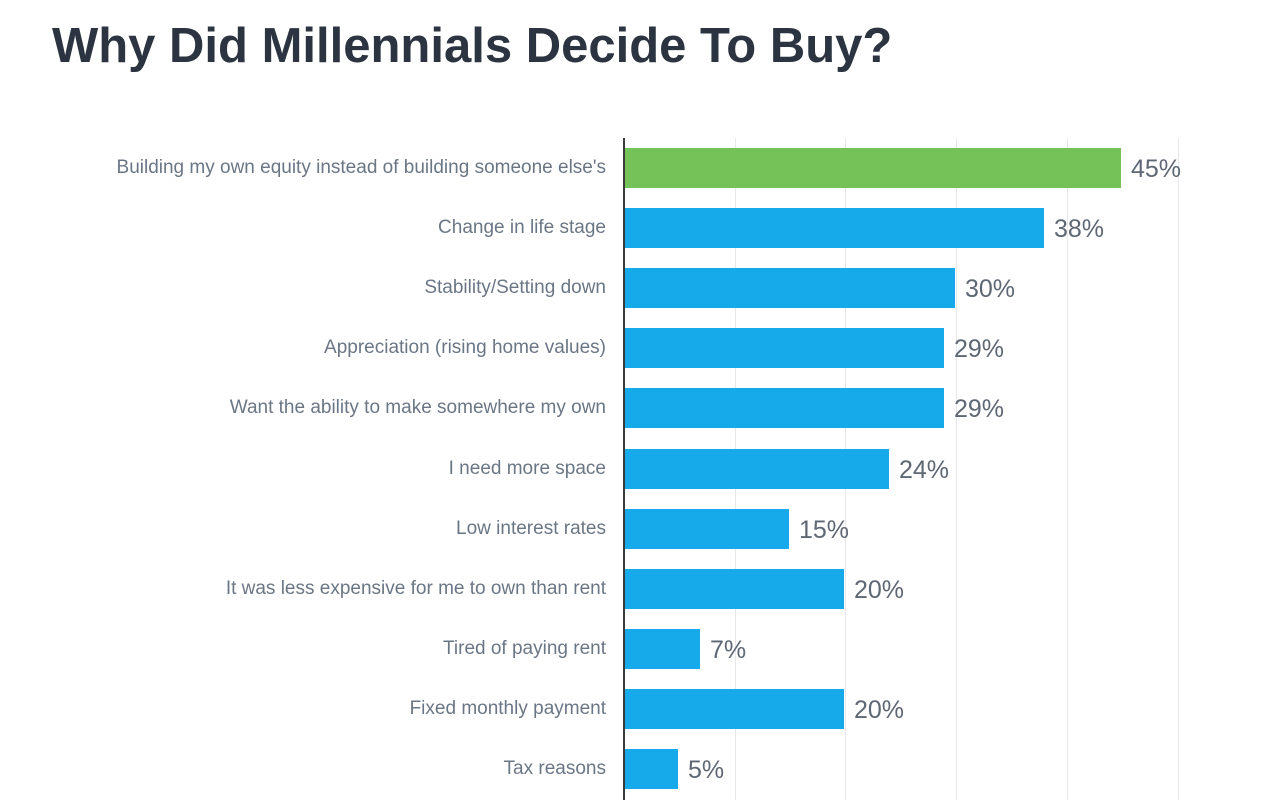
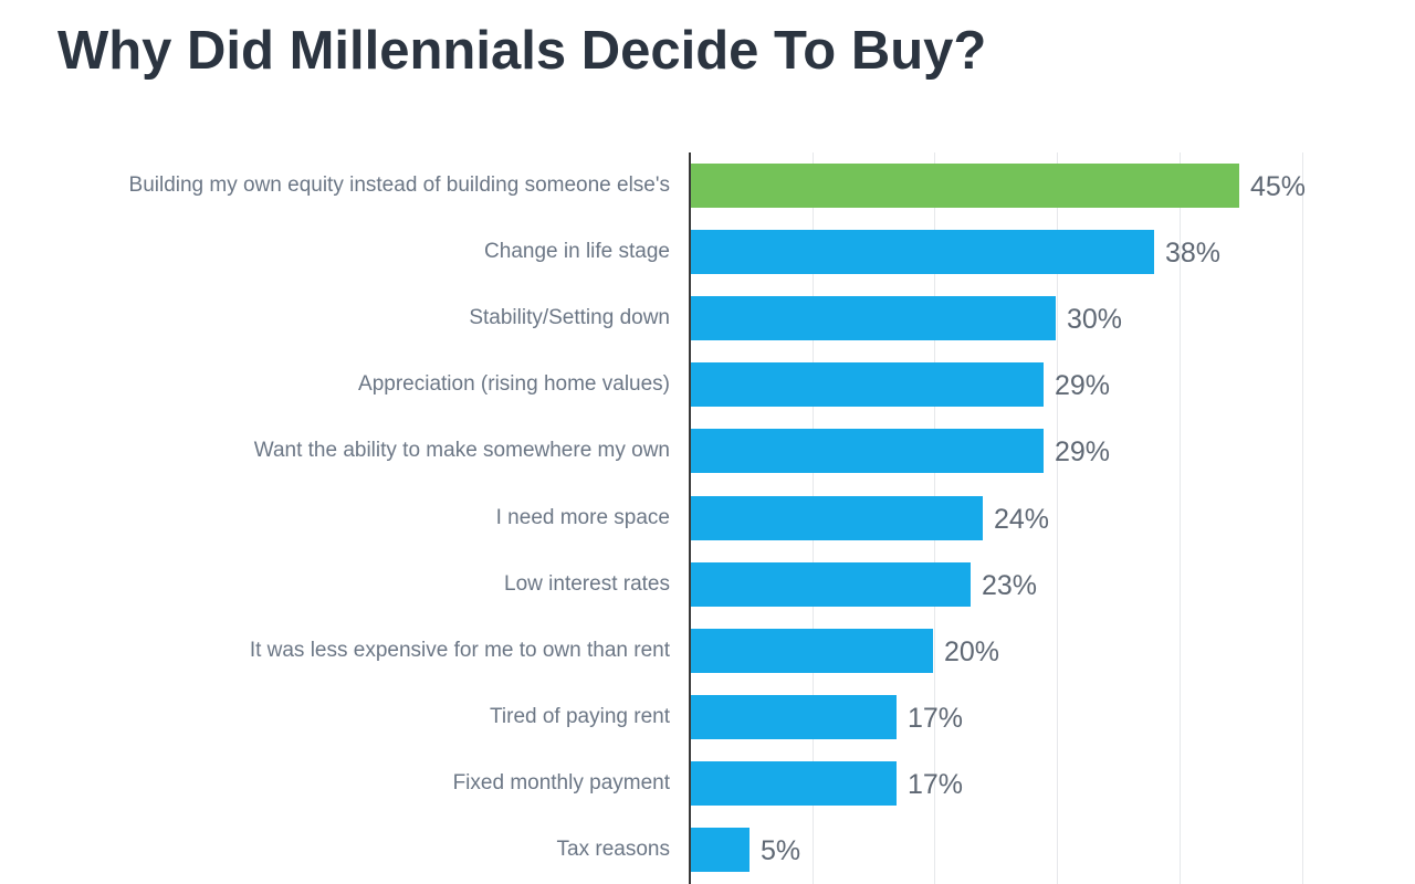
Low interest rates: 15% -> 23%
Tired of paying rent: 7% -> 17%
Fixed monthly payment: 20% -> 17%
